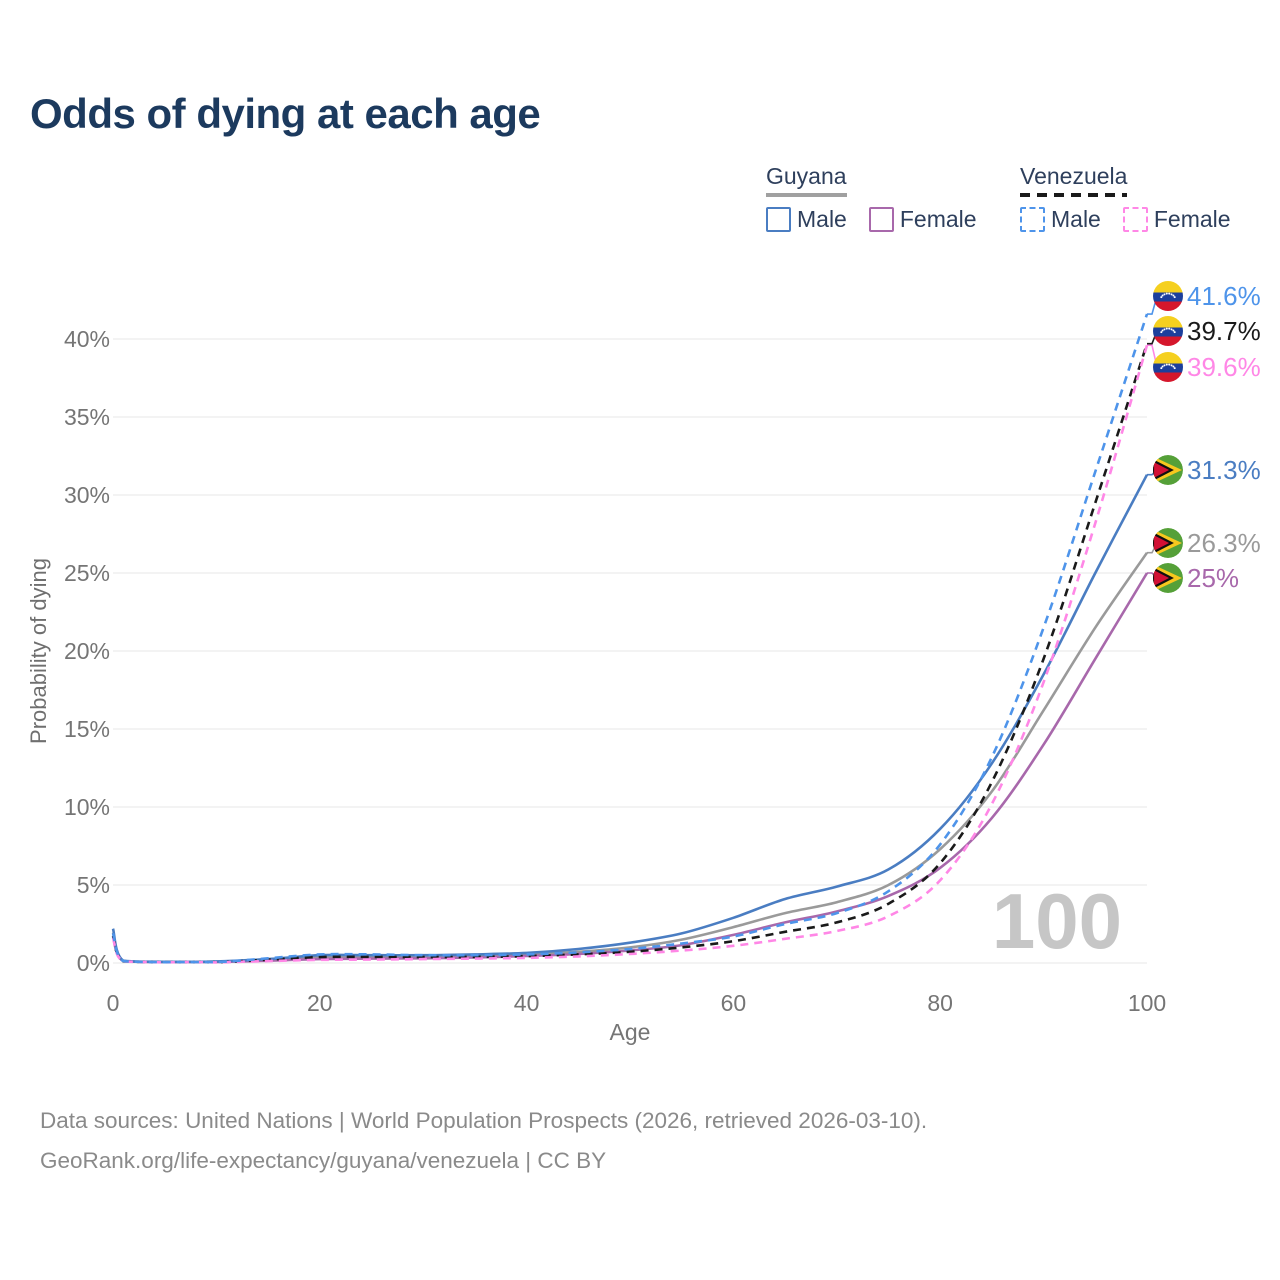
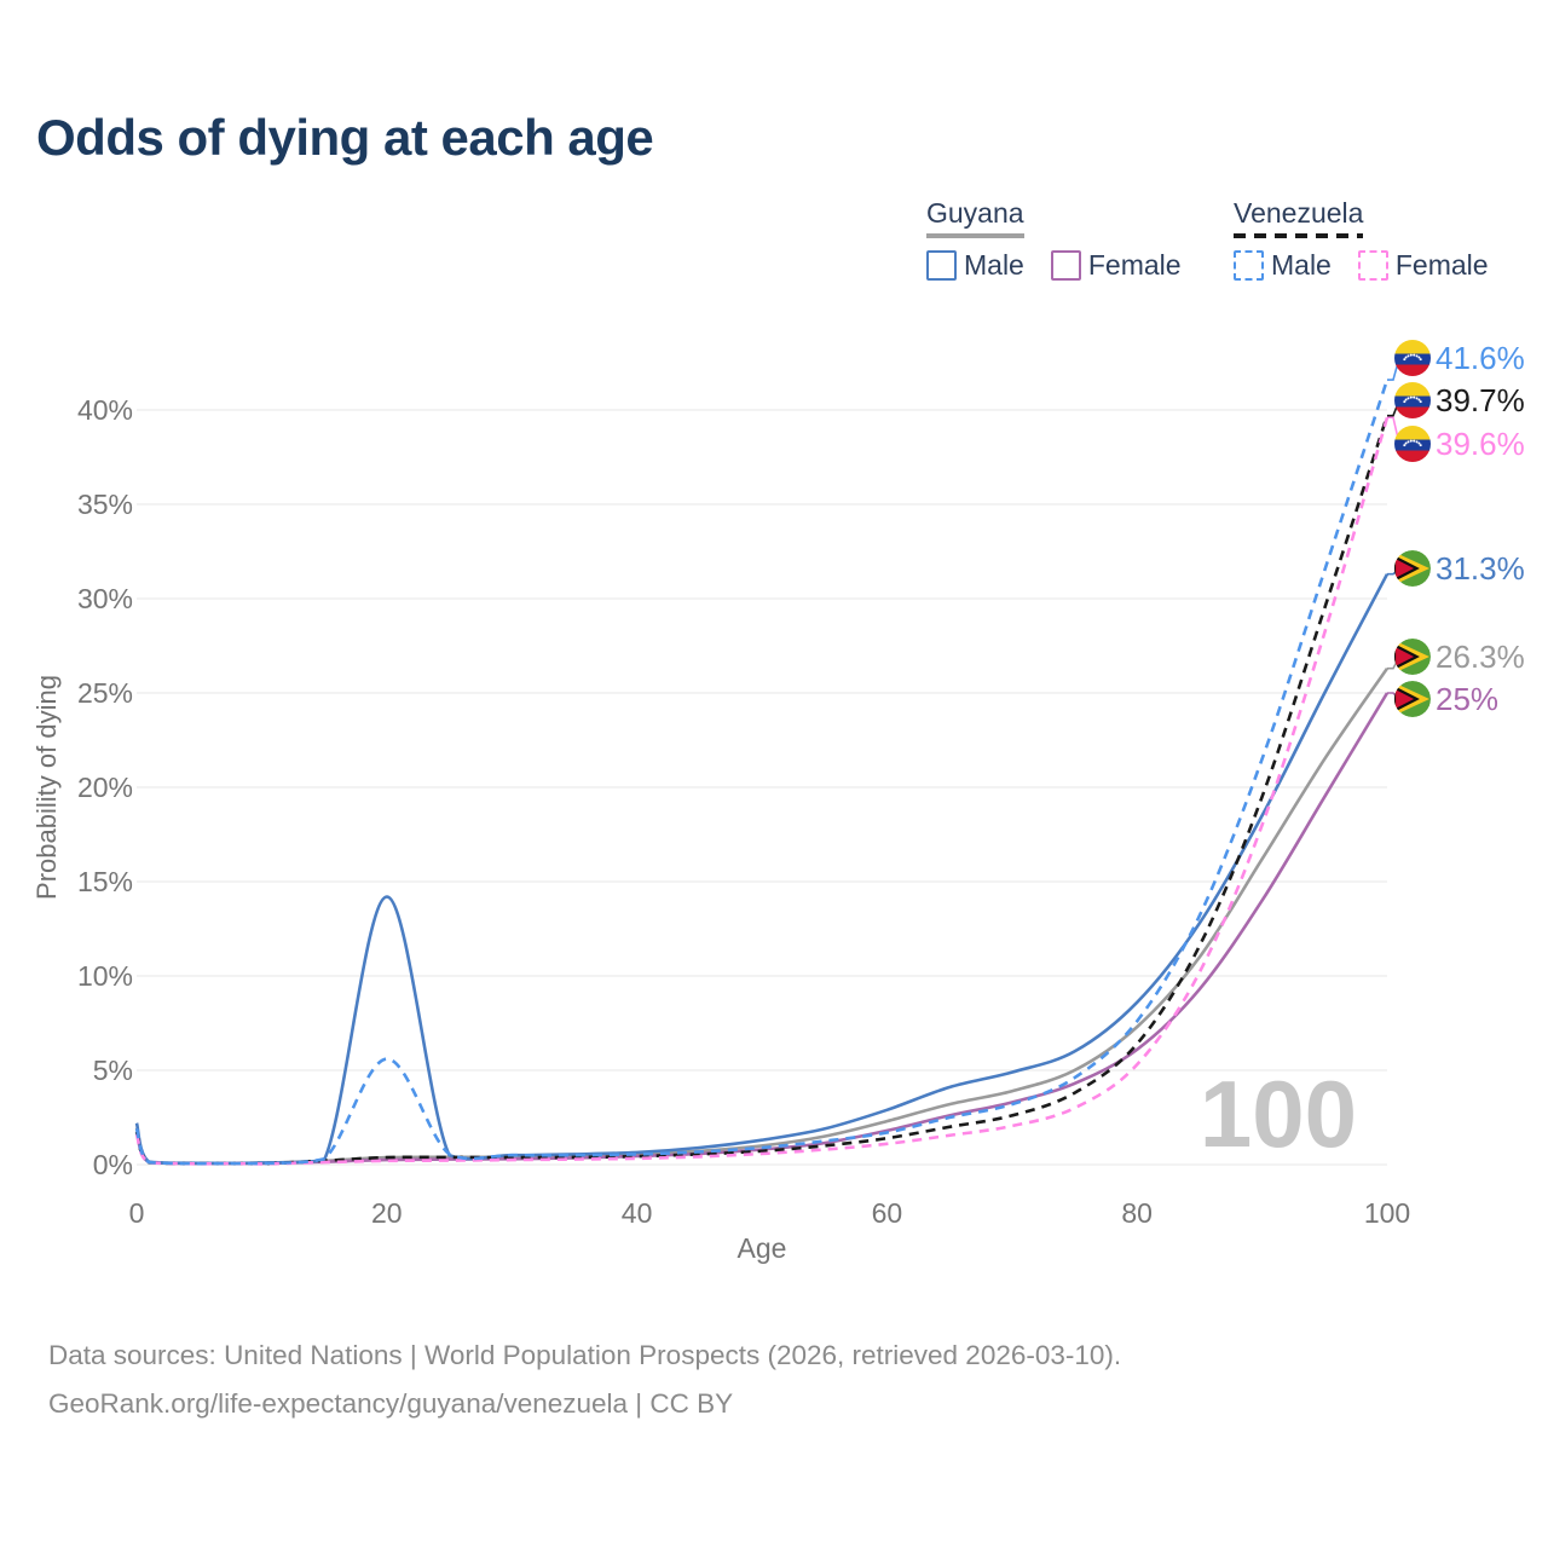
Guyana Male/20: 0.5% -> 14.2%
Venezuela Male/20: 0.6% -> 5.6%
